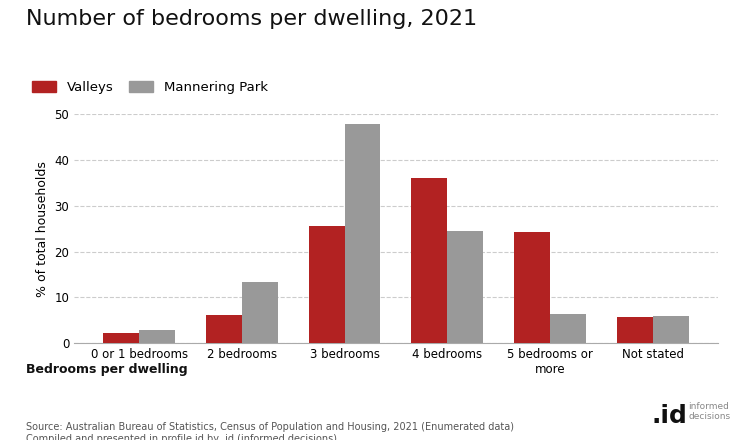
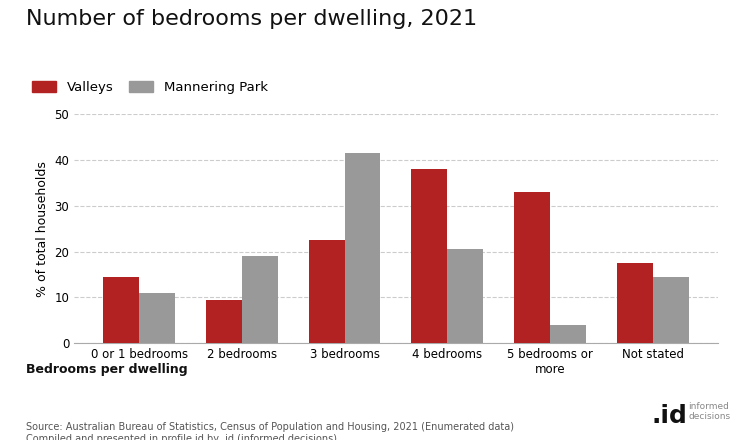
Valleys/0 or 1 bedrooms: 2.3 -> 14.5
Mannering Park/0 or 1 bedrooms: 2.8 -> 11.0
Valleys/2 bedrooms: 6.1 -> 9.5
Mannering Park/2 bedrooms: 13.3 -> 19.0
Valleys/3 bedrooms: 25.7 -> 22.5
Mannering Park/3 bedrooms: 47.8 -> 41.5
Valleys/4 bedrooms: 36.0 -> 38.0
Mannering Park/4 bedrooms: 24.5 -> 20.5
Valleys/5 bedrooms or more: 24.2 -> 33.0
Mannering Park/5 bedrooms or more: 6.4 -> 4.0
Valleys/Not stated: 5.8 -> 17.5
Mannering Park/Not stated: 5.9 -> 14.5
